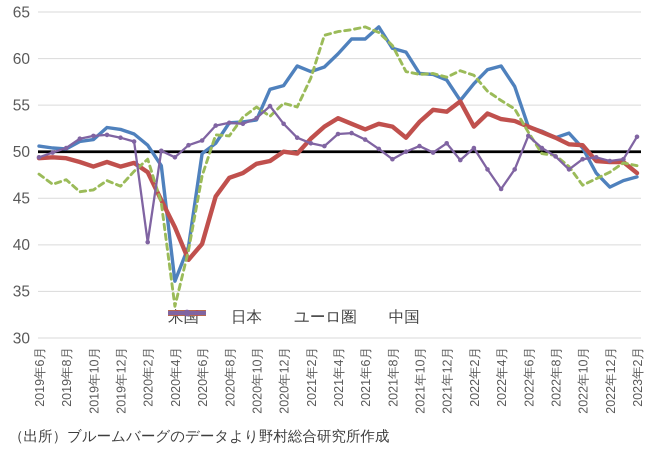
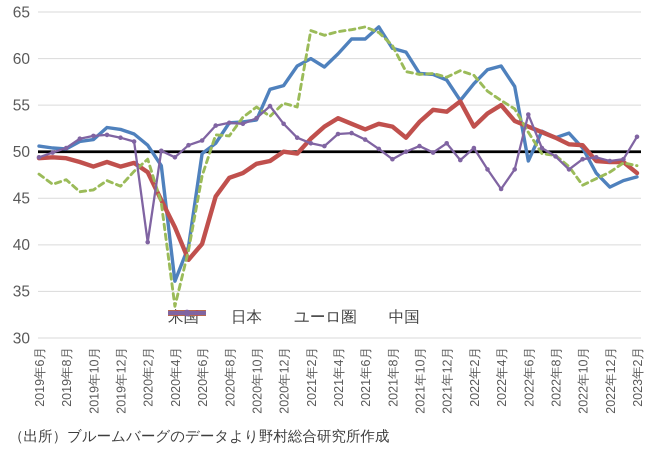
米国/2021年2月: 59 -> 60
ユーロ圏/2021年2月: 58 -> 63
日本/2022年4月: 54 -> 55
米国/2022年6月: 53 -> 49
中国/2022年6月: 52 -> 54
